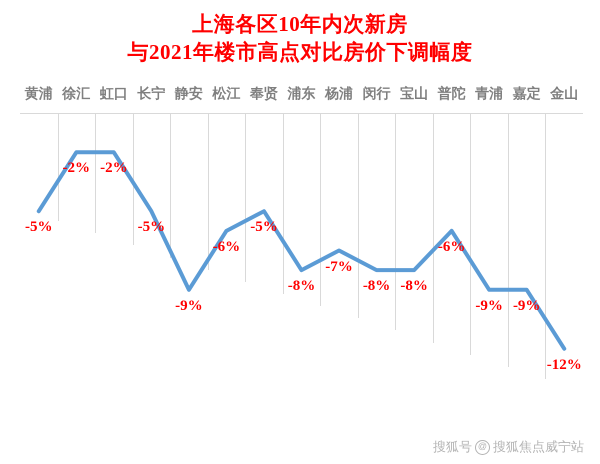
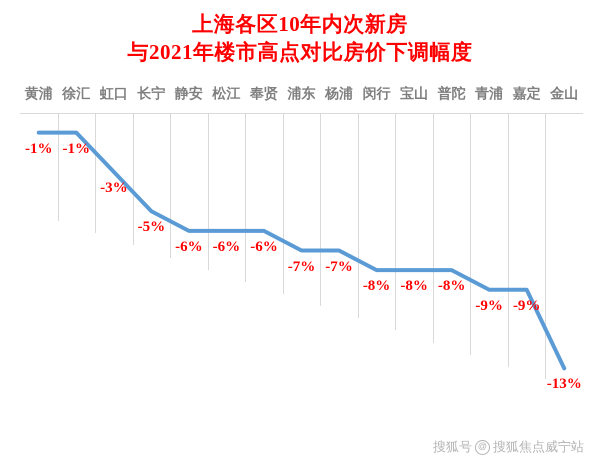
黄浦: -5% -> -1%
徐汇: -2% -> -1%
虹口: -2% -> -3%
静安: -9% -> -6%
奉贤: -5% -> -6%
浦东: -8% -> -7%
普陀: -6% -> -8%
金山: -12% -> -13%
